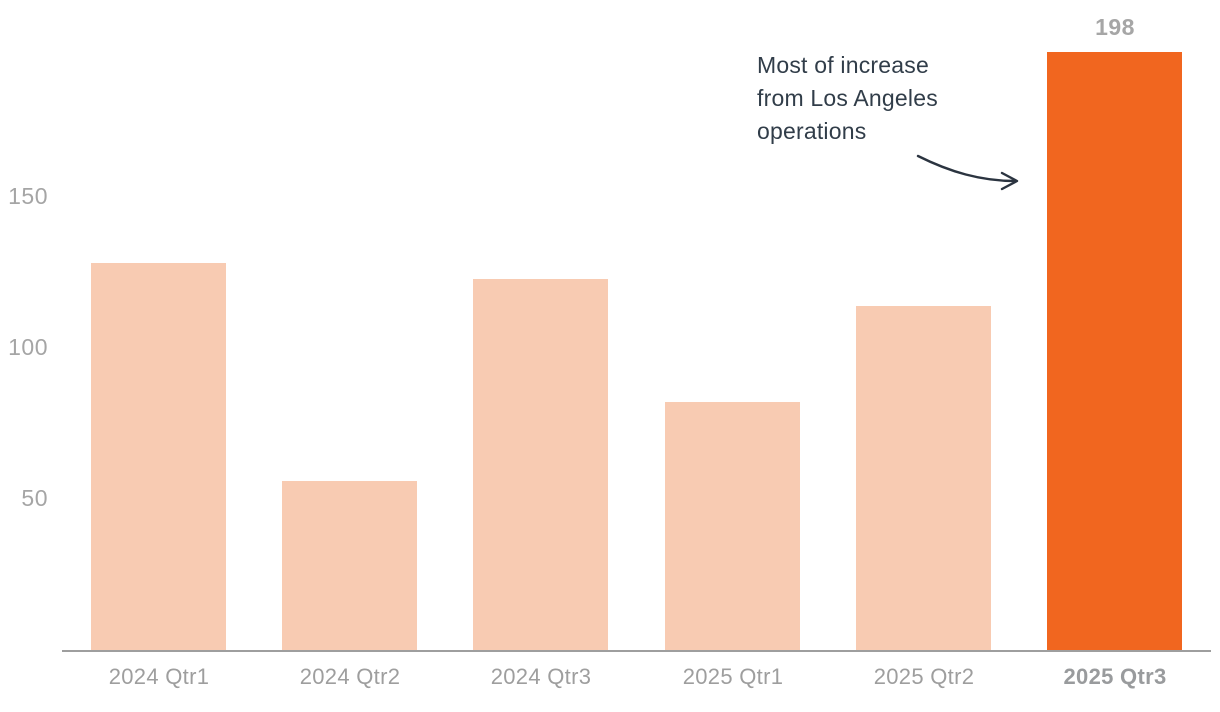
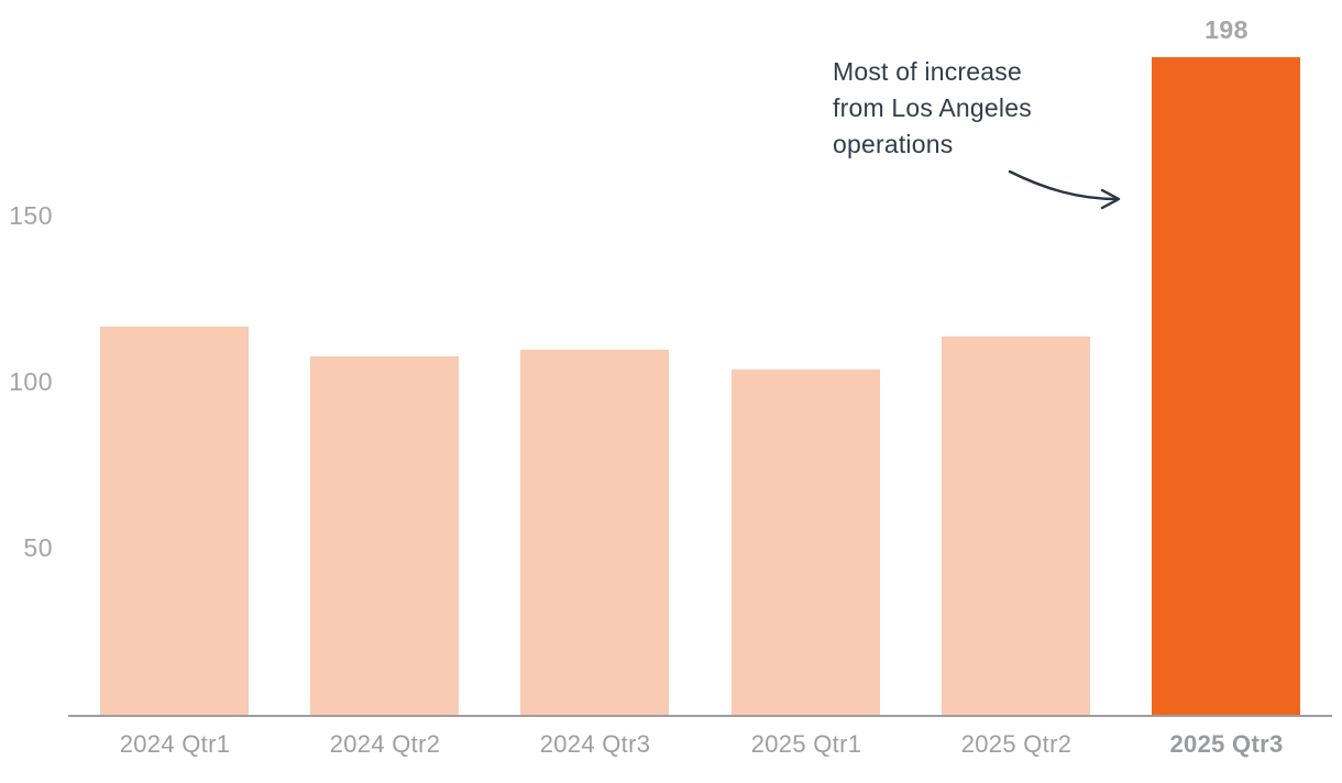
2024 Qtr1: 128 -> 117
2024 Qtr2: 56 -> 108
2024 Qtr3: 123 -> 110
2025 Qtr1: 82 -> 104
